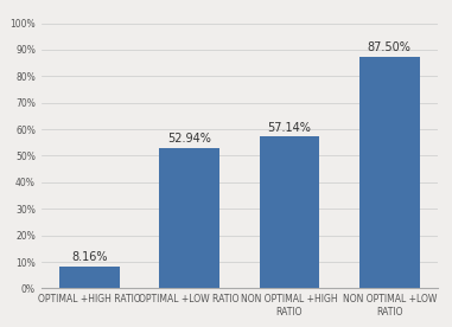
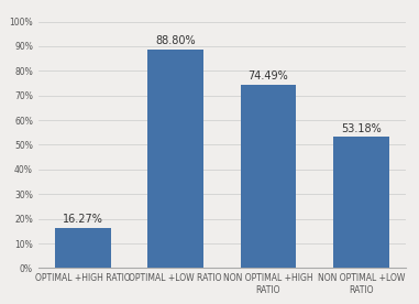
OPTIMAL +HIGH RATIO: 8.16% -> 16.27%
OPTIMAL +LOW RATIO: 52.94% -> 88.80%
NON OPTIMAL +HIGH RATIO: 57.14% -> 74.49%
NON OPTIMAL +LOW RATIO: 87.50% -> 53.18%
